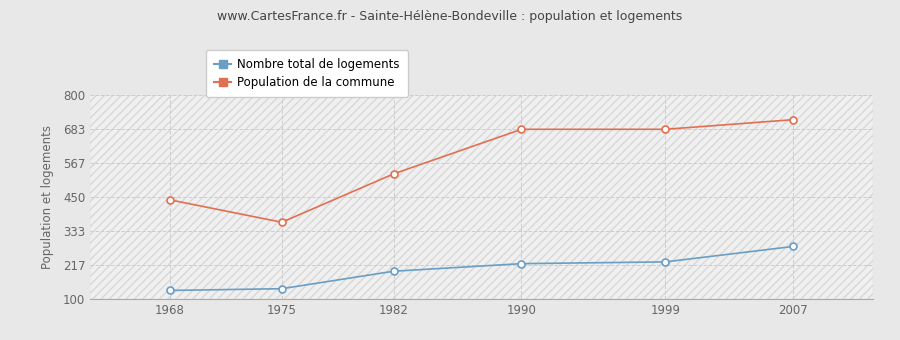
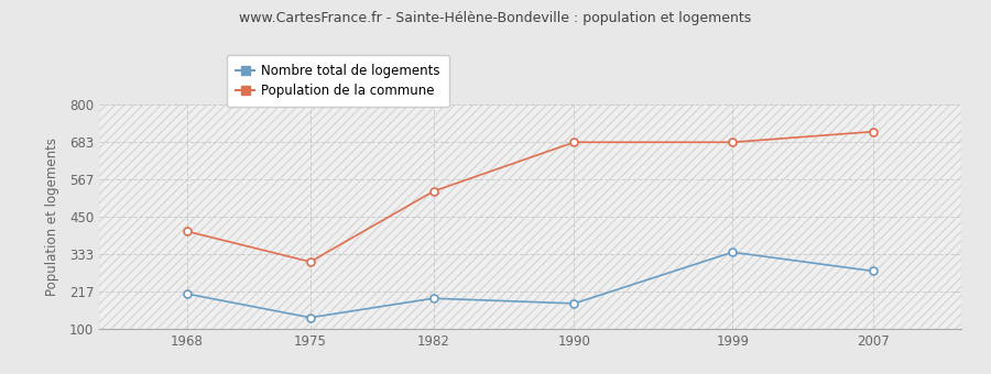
Nombre total de logements/1968: 130 -> 210
Population de la commune/1968: 441 -> 405
Population de la commune/1975: 364 -> 310
Nombre total de logements/1990: 222 -> 180
Nombre total de logements/1999: 228 -> 340
